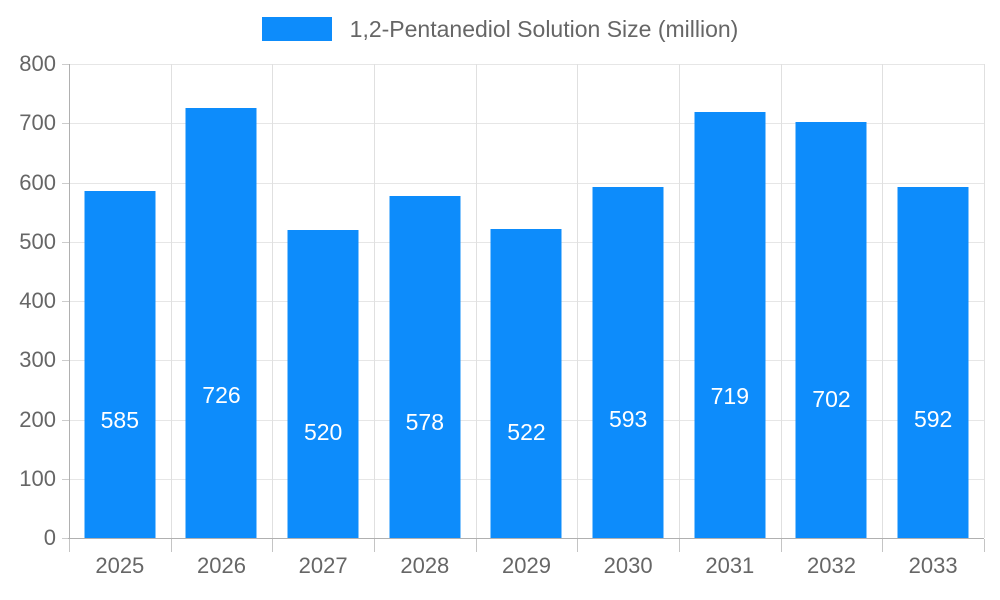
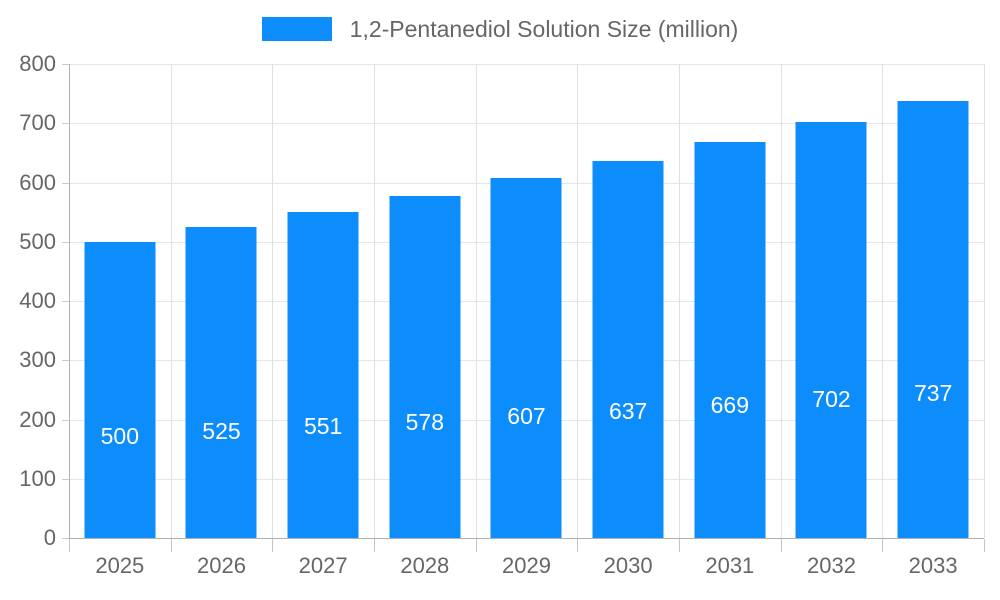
2025: 585 -> 500
2026: 726 -> 525
2027: 520 -> 551
2029: 522 -> 607
2030: 593 -> 637
2031: 719 -> 669
2033: 592 -> 737
